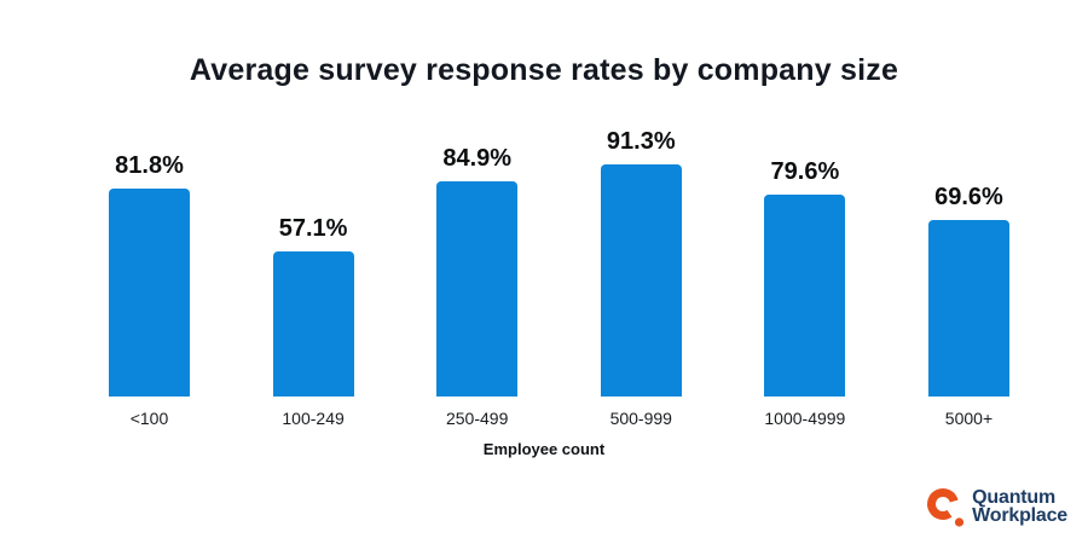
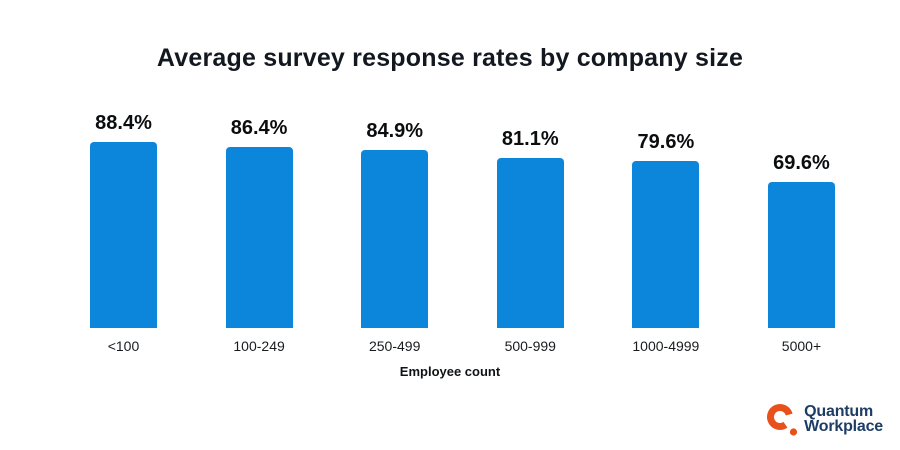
<100: 81.8% -> 88.4%
100-249: 57.1% -> 86.4%
500-999: 91.3% -> 81.1%
